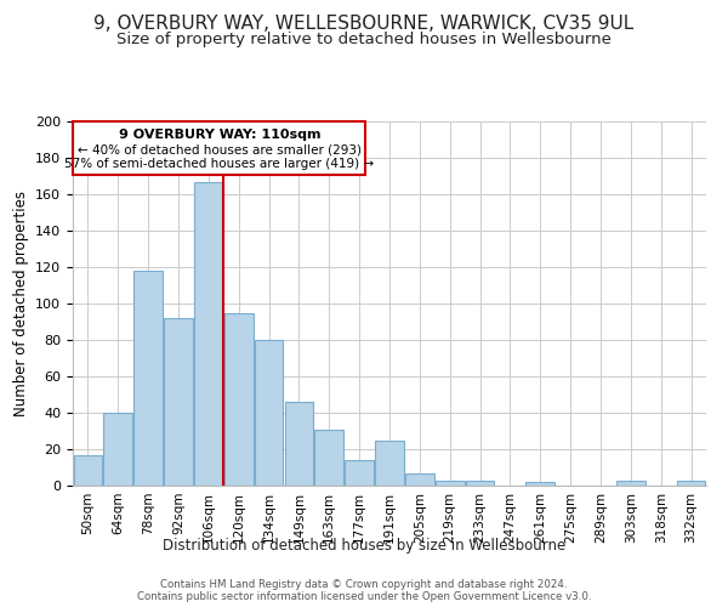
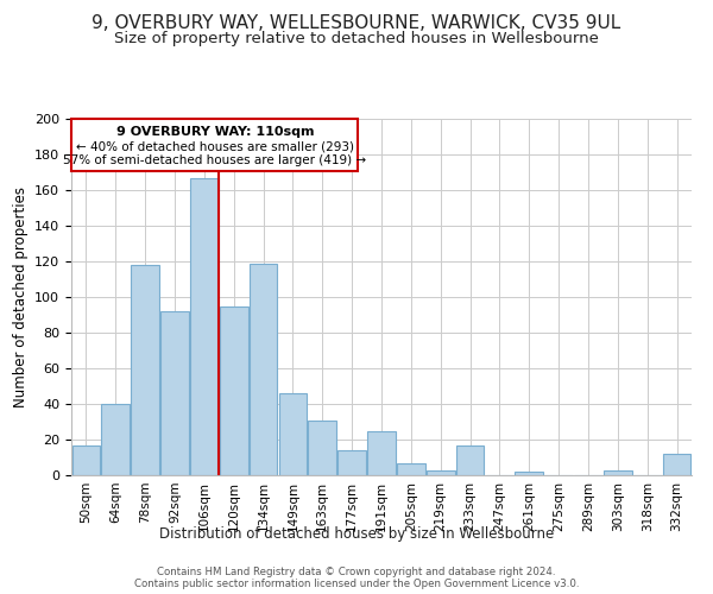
134sqm: 80 -> 119
233sqm: 3 -> 17
332sqm: 3 -> 12
